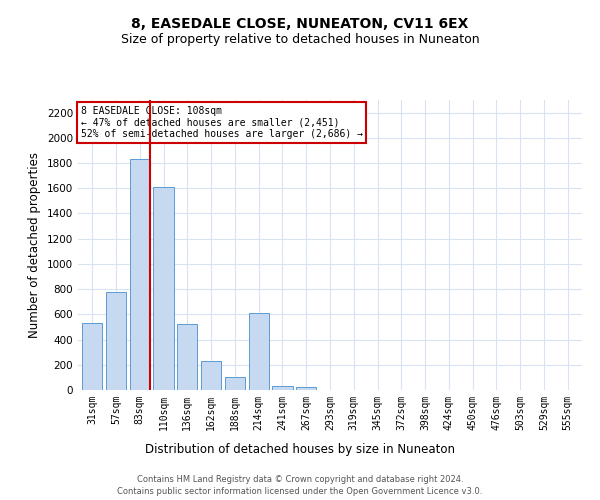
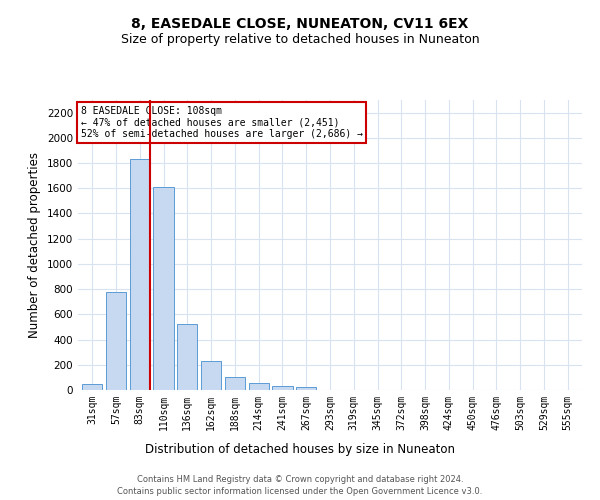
31sqm: 530 -> 40
214sqm: 610 -> 60
